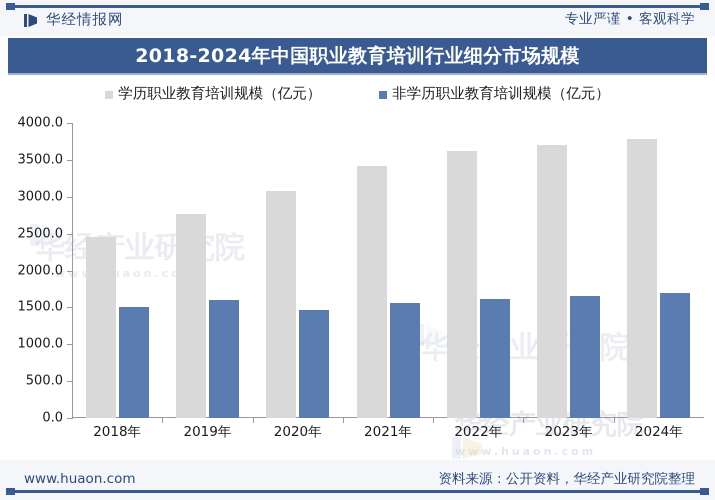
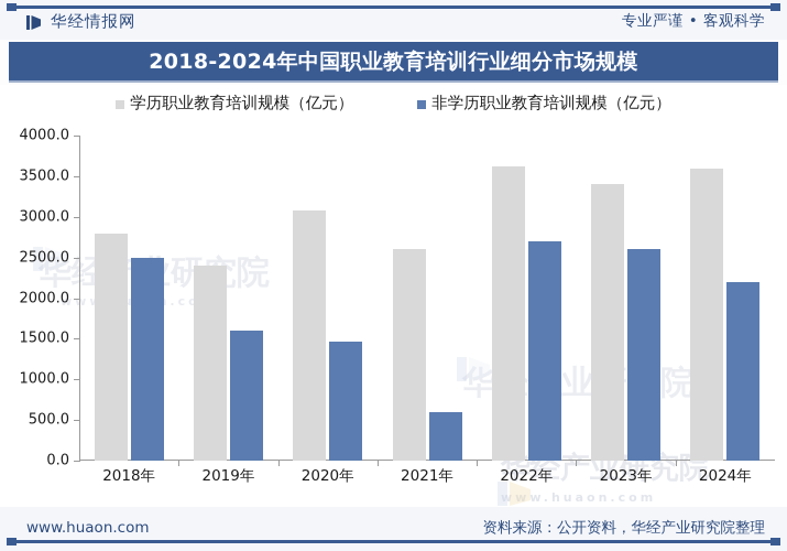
学历职业教育培训规模（亿元）/2018年: 2400 -> 2800
非学历职业教育培训规模（亿元）/2018年: 1500 -> 2500
学历职业教育培训规模（亿元）/2019年: 2800 -> 2400
学历职业教育培训规模（亿元）/2021年: 3400 -> 2600
非学历职业教育培训规模（亿元）/2021年: 1600 -> 600
非学历职业教育培训规模（亿元）/2022年: 1600 -> 2700
学历职业教育培训规模（亿元）/2023年: 3700 -> 3400
非学历职业教育培训规模（亿元）/2023年: 1700 -> 2600
学历职业教育培训规模（亿元）/2024年: 3800 -> 3600
非学历职业教育培训规模（亿元）/2024年: 1700 -> 2200
